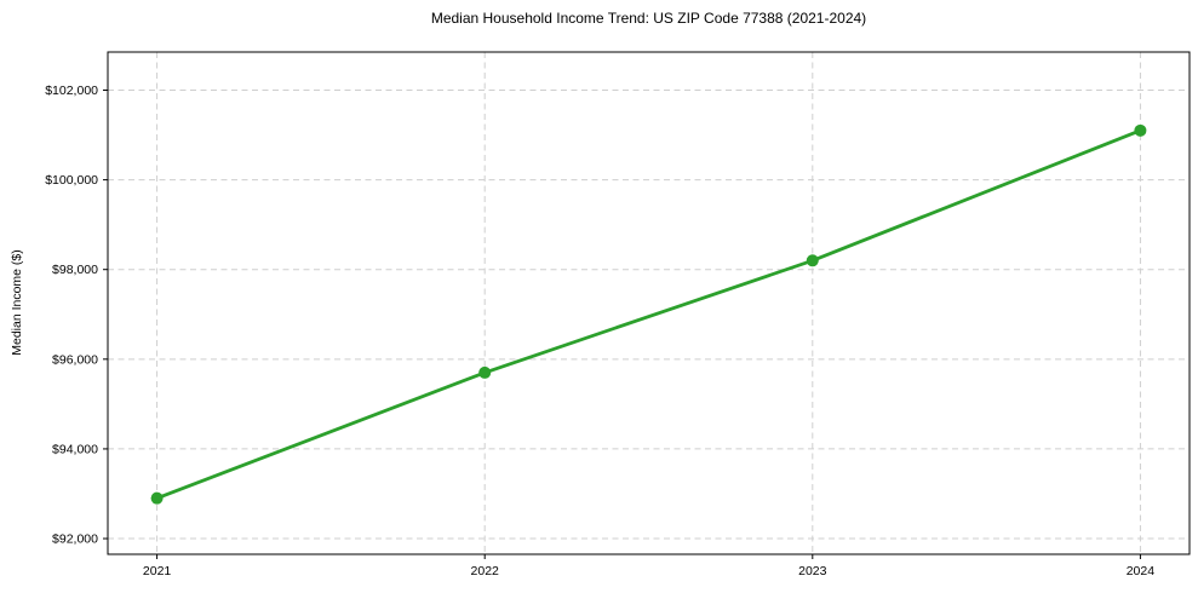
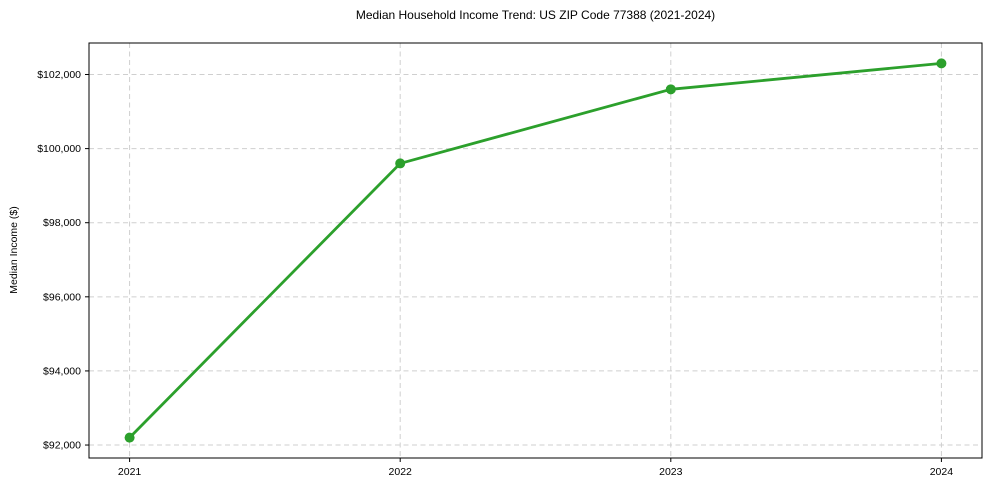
2021: $92900 -> $92200
2022: $95700 -> $99600
2023: $98200 -> $101600
2024: $101100 -> $102300
